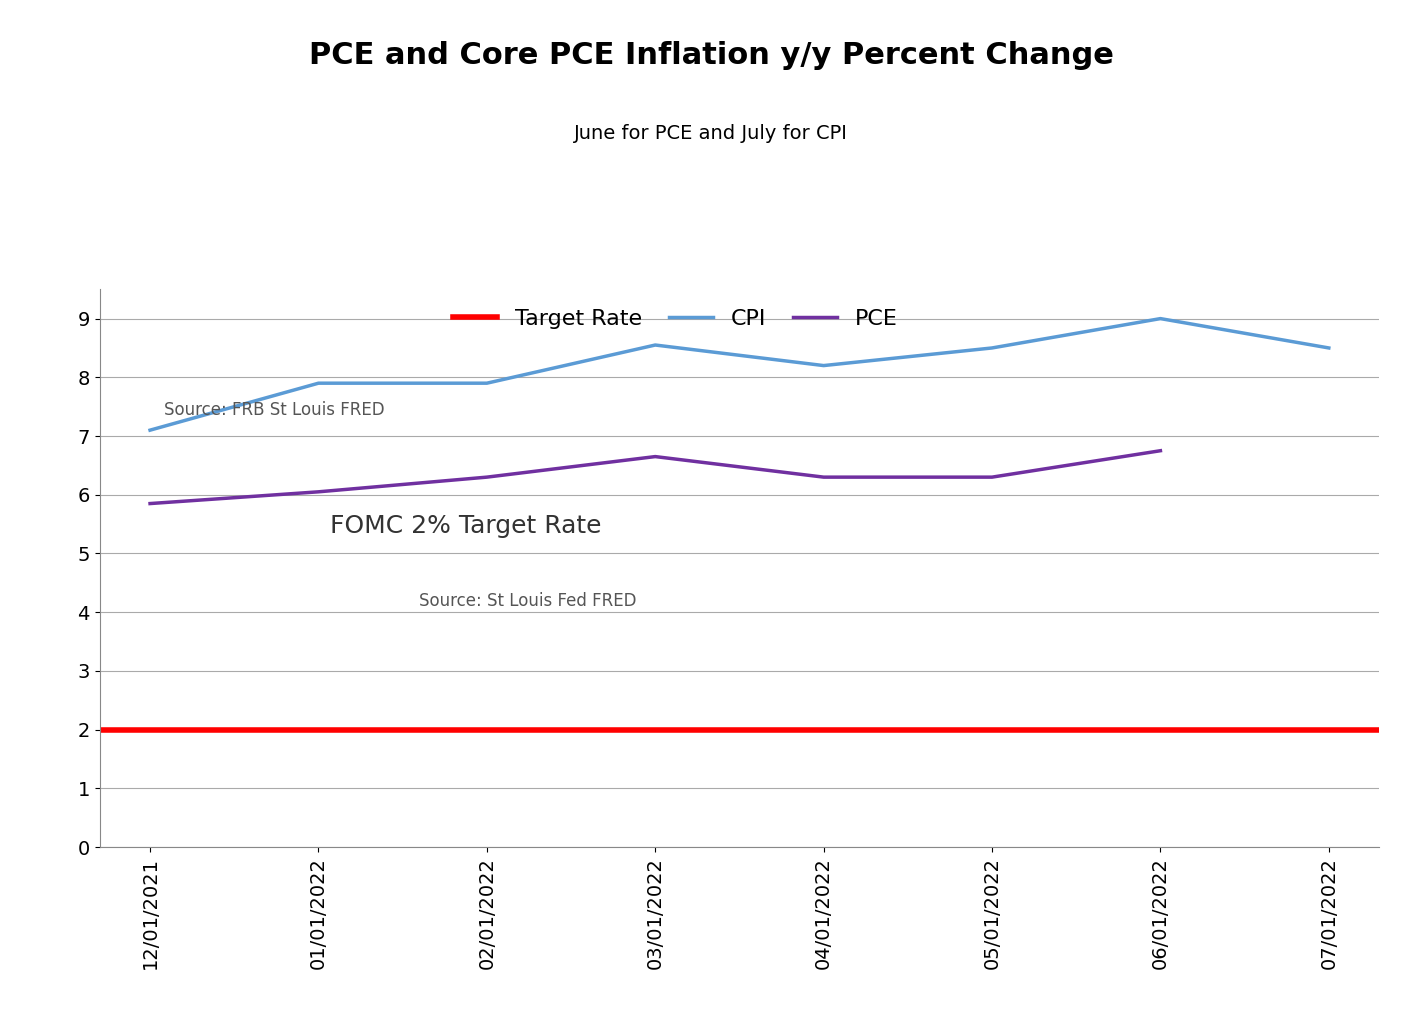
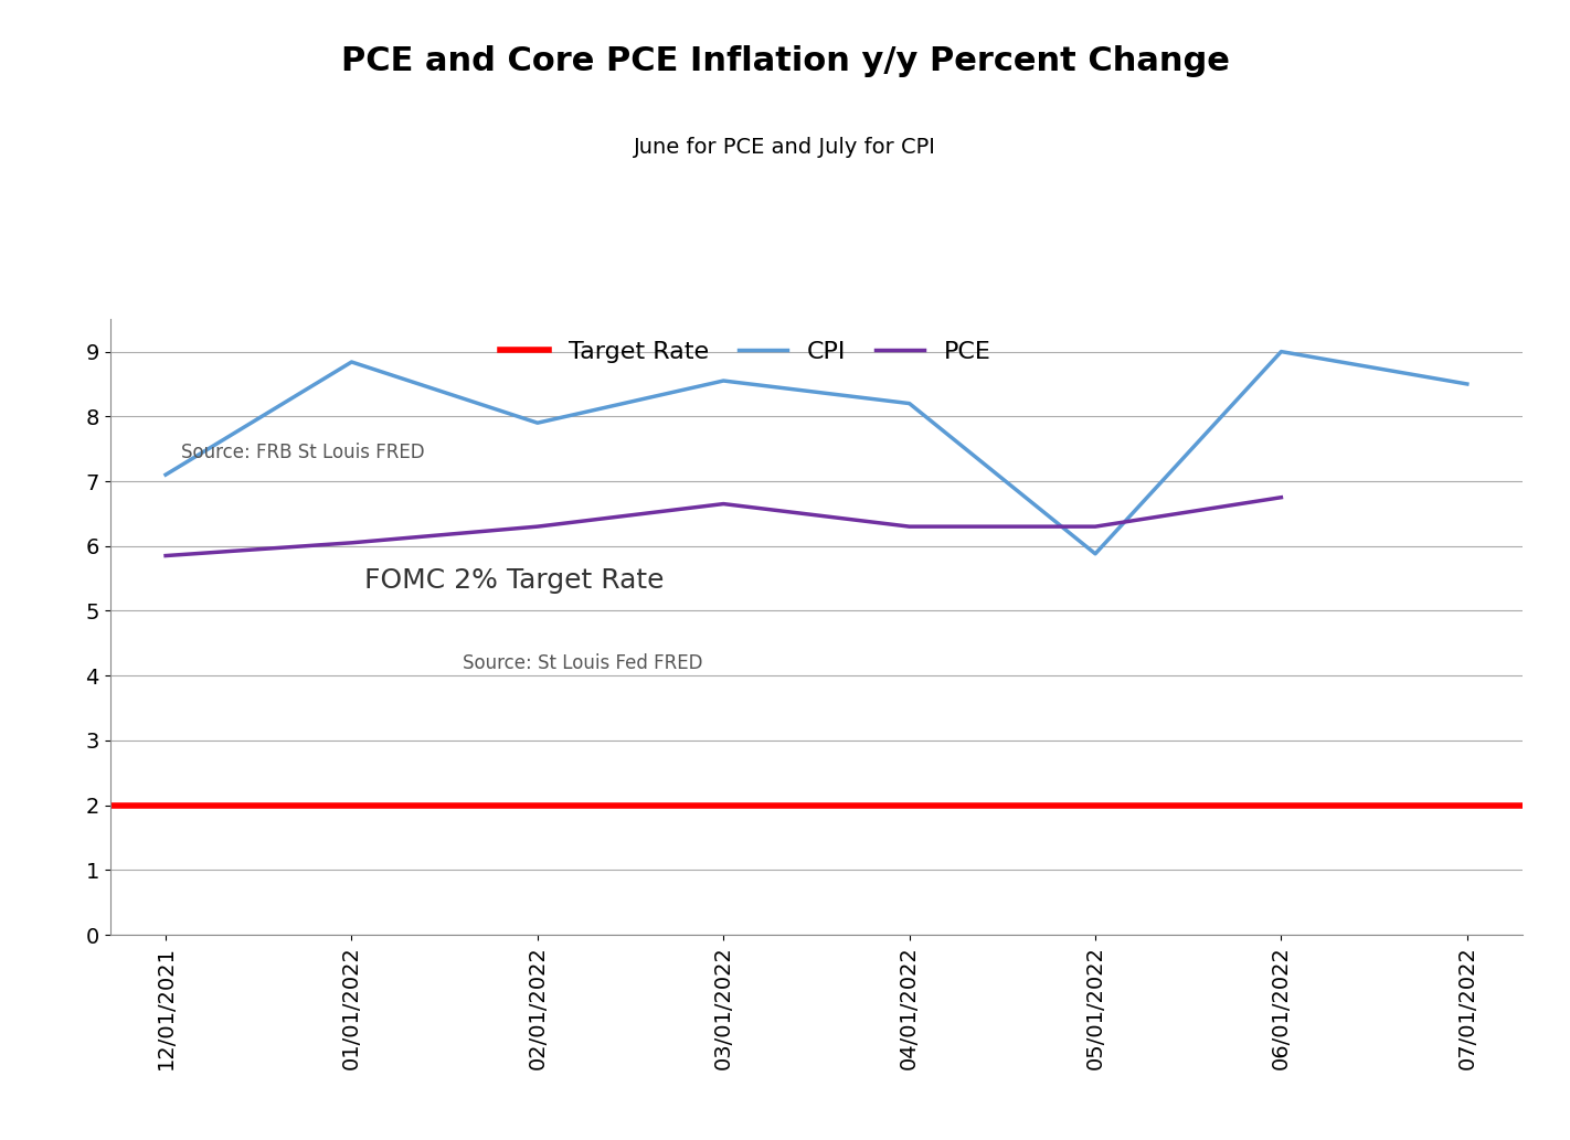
CPI/01/01/2022: 7.90 -> 8.84
CPI/05/01/2022: 8.50 -> 5.88
